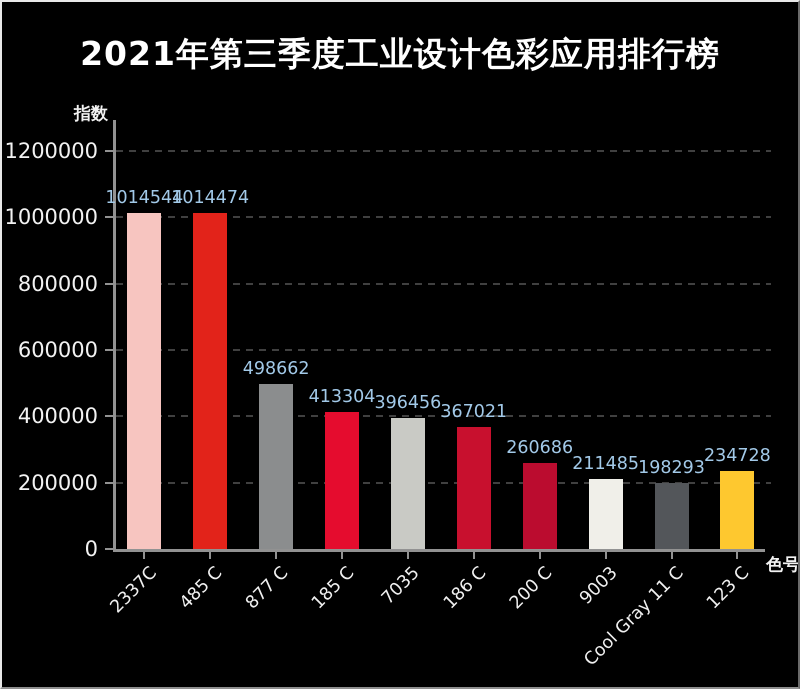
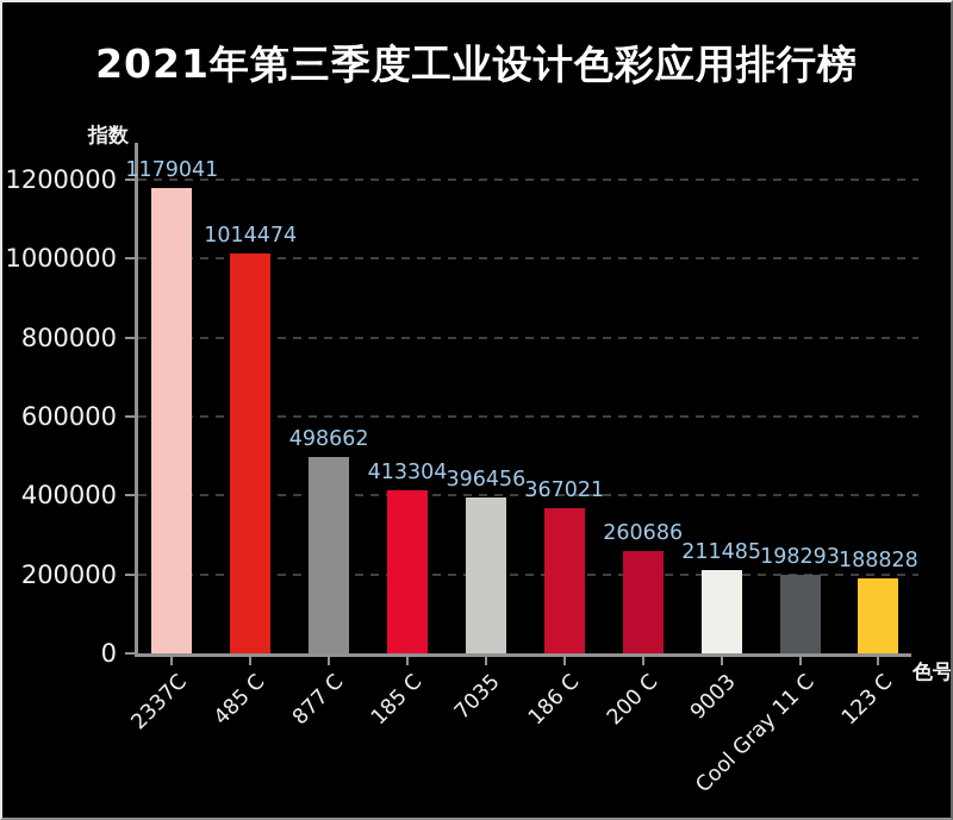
2337C: 1014544 -> 1179041
123 C: 234728 -> 188828
